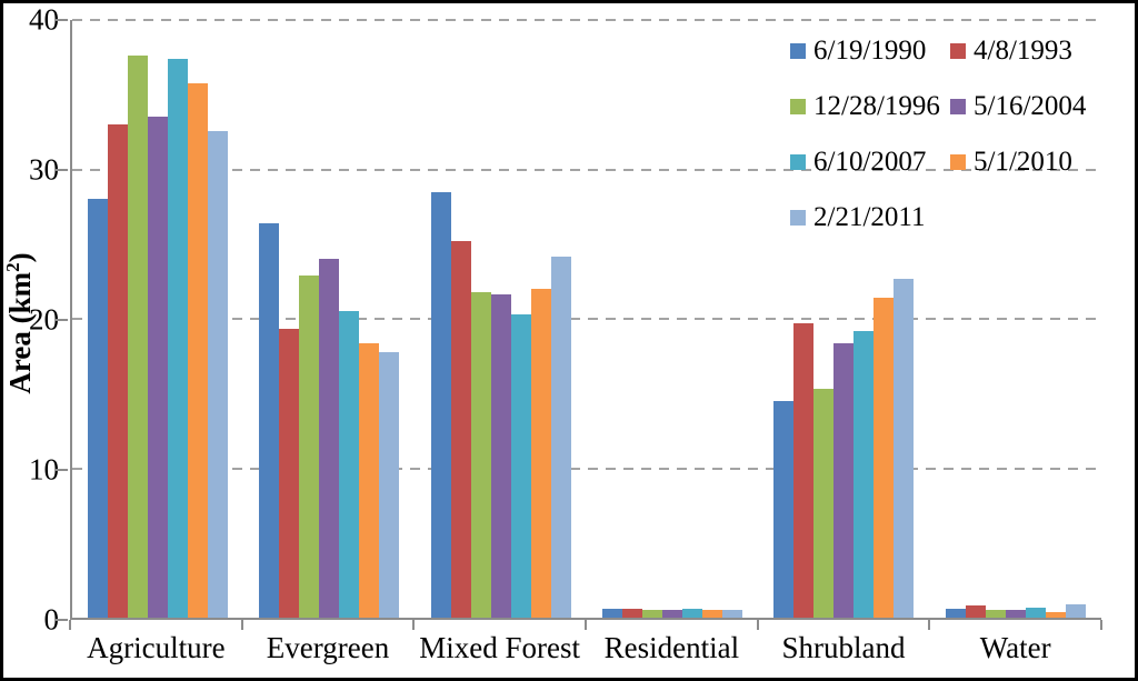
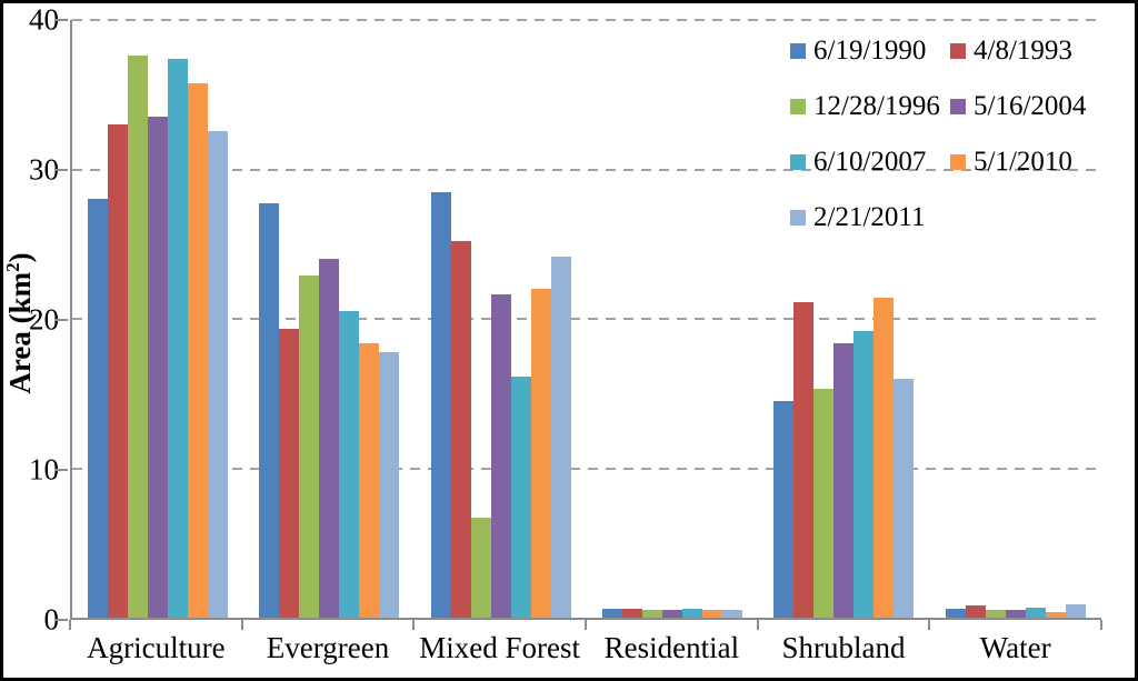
6/19/1990/Evergreen: 26.4 -> 27.7
12/28/1996/Mixed Forest: 21.8 -> 6.7
6/10/2007/Mixed Forest: 20.3 -> 16.1
4/8/1993/Shrubland: 19.7 -> 21.1
2/21/2011/Shrubland: 22.7 -> 16.0
